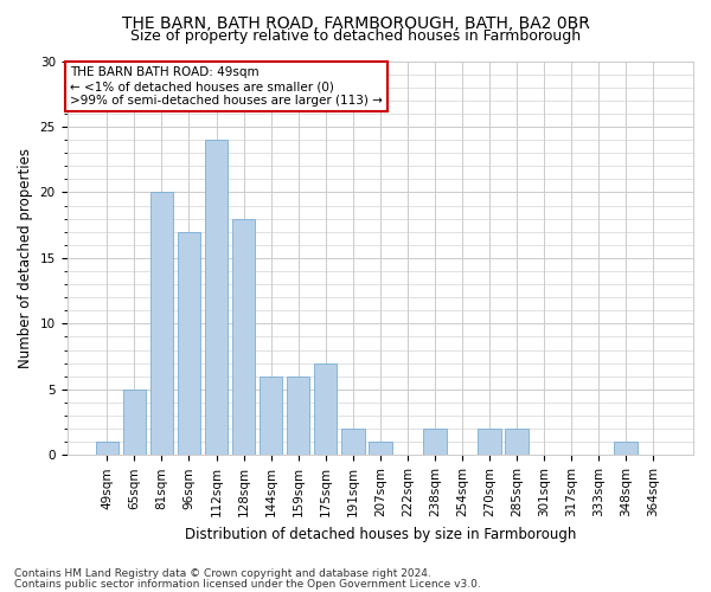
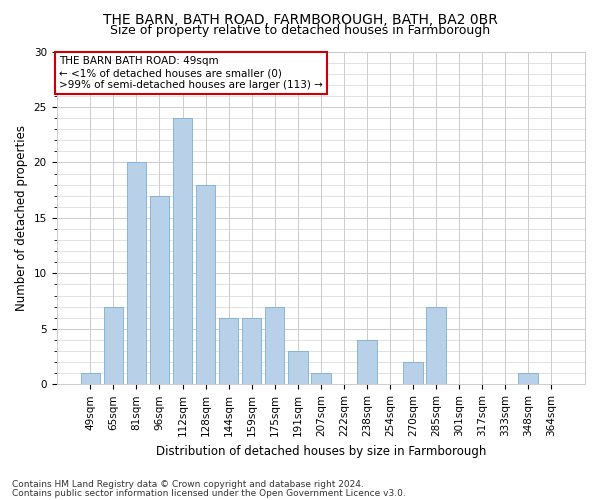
65sqm: 5 -> 7
191sqm: 2 -> 3
238sqm: 2 -> 4
285sqm: 2 -> 7
